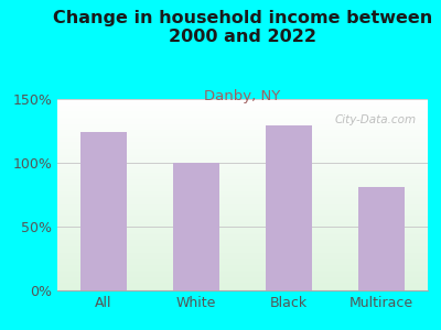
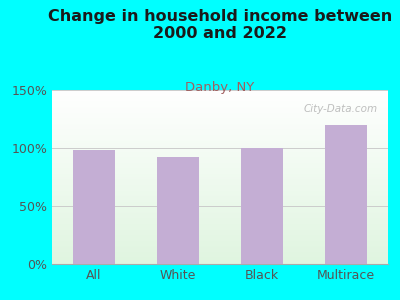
All: 124% -> 98%
White: 100% -> 92%
Black: 129% -> 100%
Multirace: 81% -> 120%
